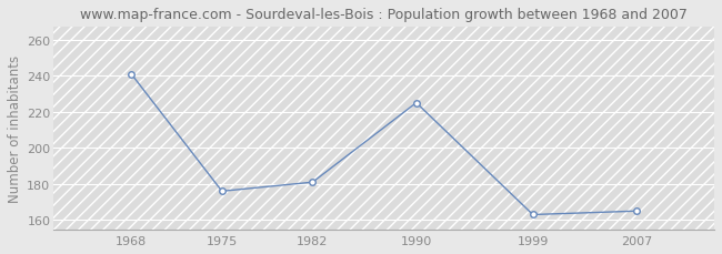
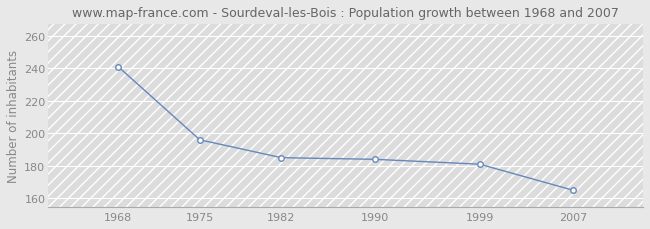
1975: 176 -> 196
1982: 181 -> 185
1990: 225 -> 184
1999: 163 -> 181
